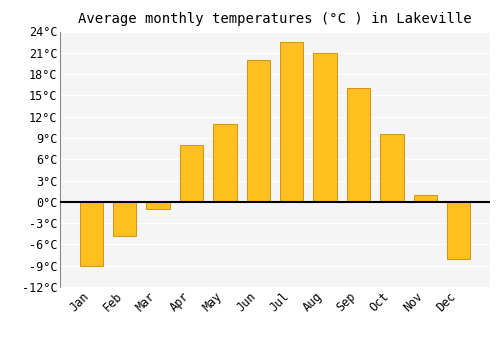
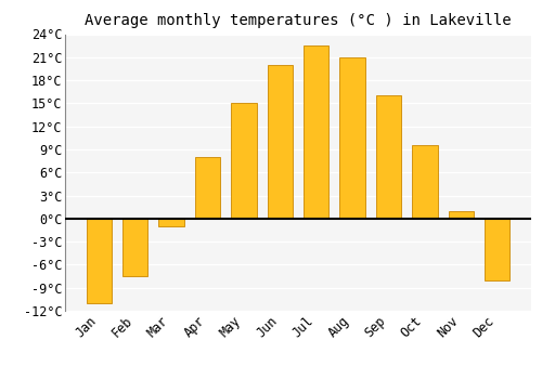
Jan: -9.0°C -> -11.0°C
Feb: -4.8°C -> -7.5°C
May: 11.0°C -> 15.0°C
